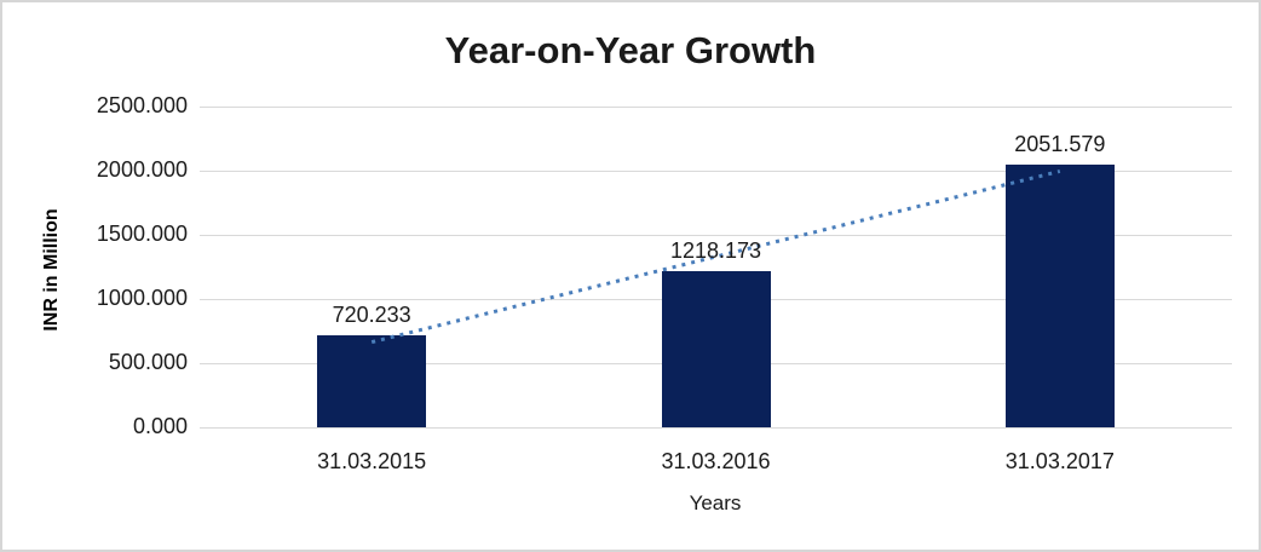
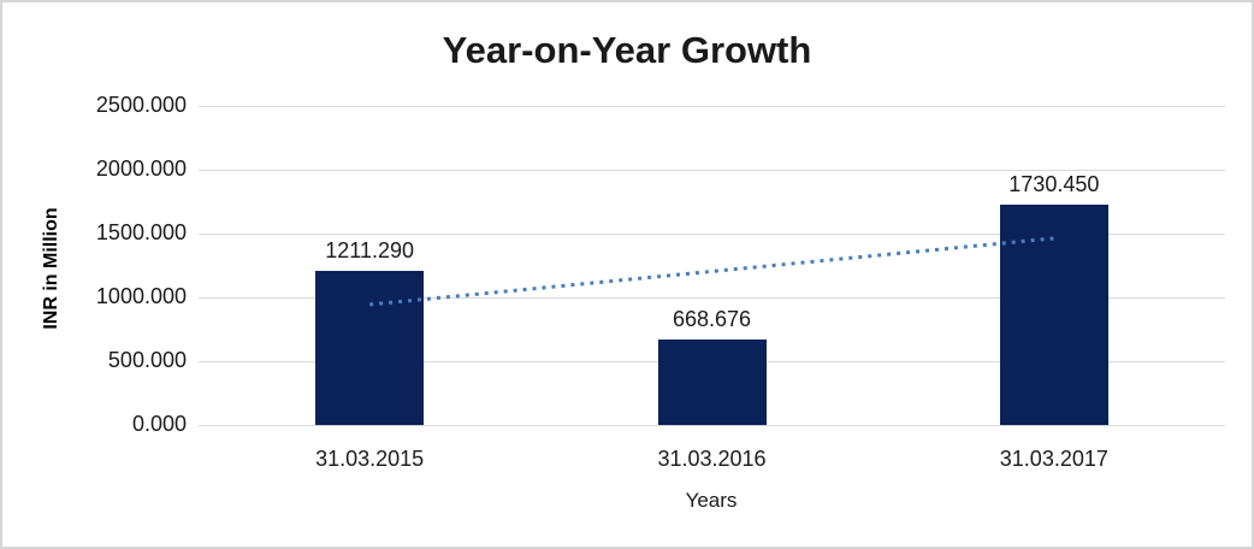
31.03.2015: 720.233 -> 1211.290
31.03.2016: 1218.173 -> 668.676
31.03.2017: 2051.579 -> 1730.450
